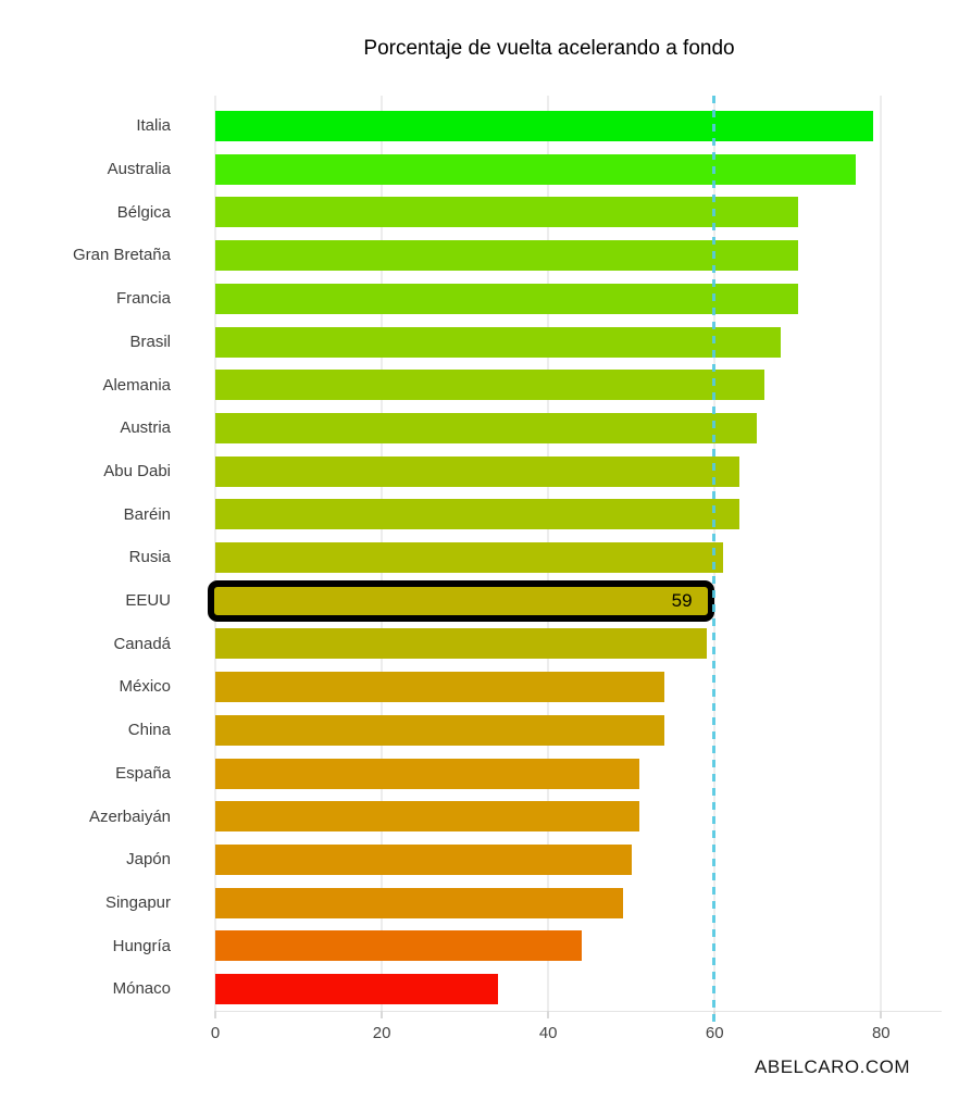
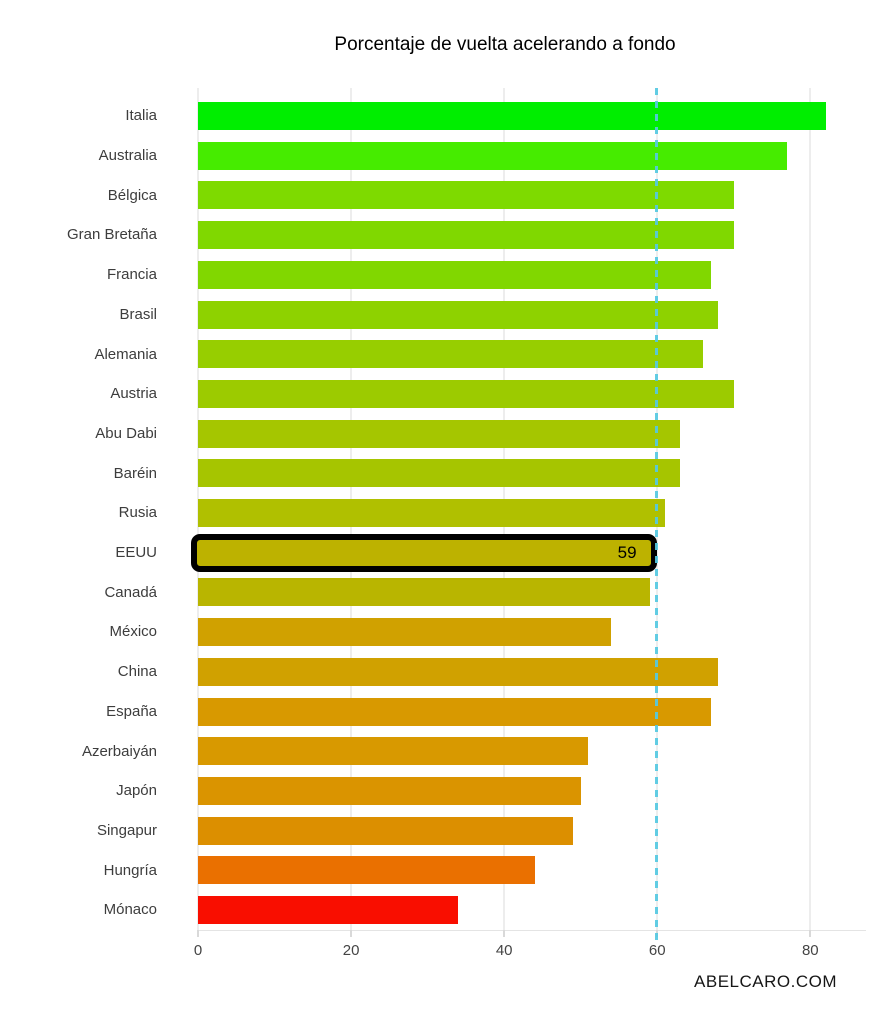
Italia: 79 -> 82
Francia: 70 -> 67
Austria: 65 -> 70
China: 54 -> 68
España: 51 -> 67
